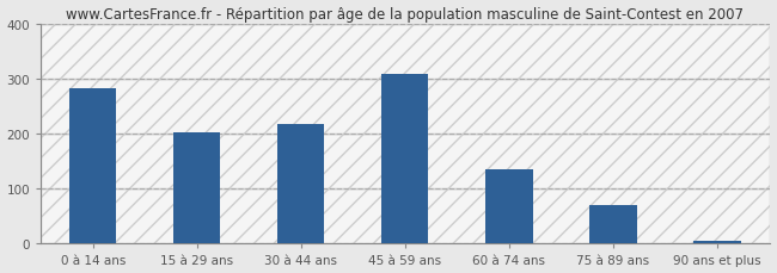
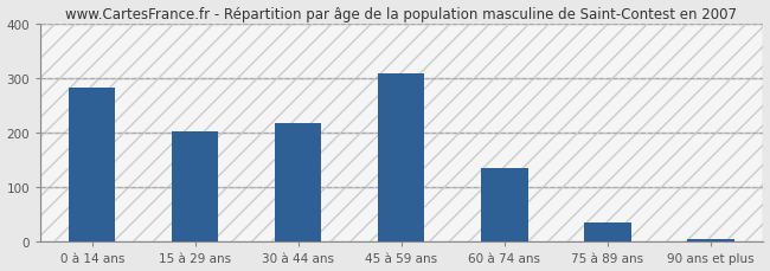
75 à 89 ans: 70 -> 35
